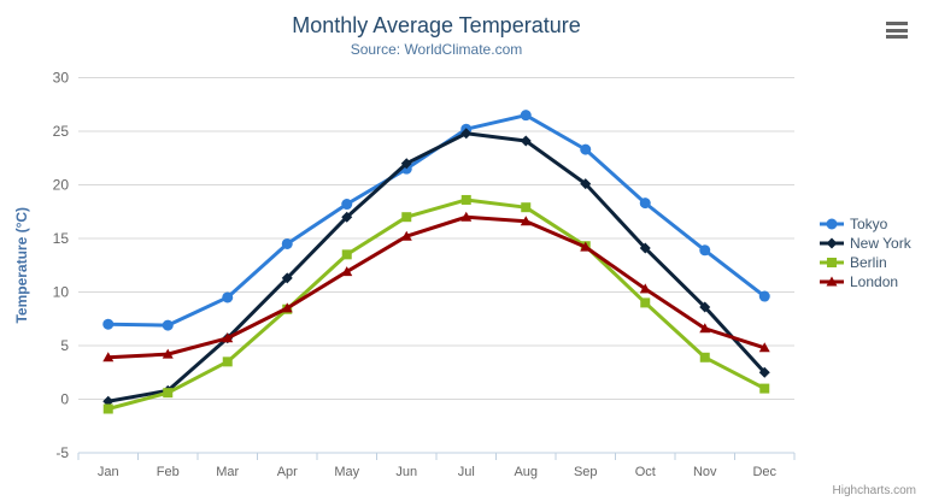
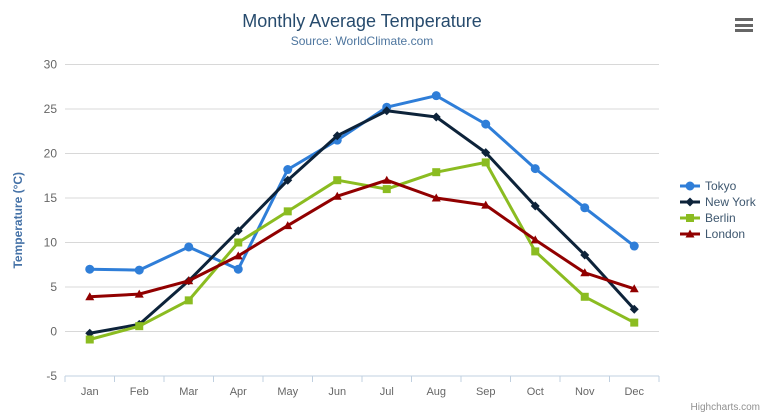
Tokyo/Apr: 14 -> 7
Berlin/Apr: 8 -> 10
Berlin/Jul: 19 -> 16
London/Aug: 17 -> 15
Berlin/Sep: 14 -> 19
